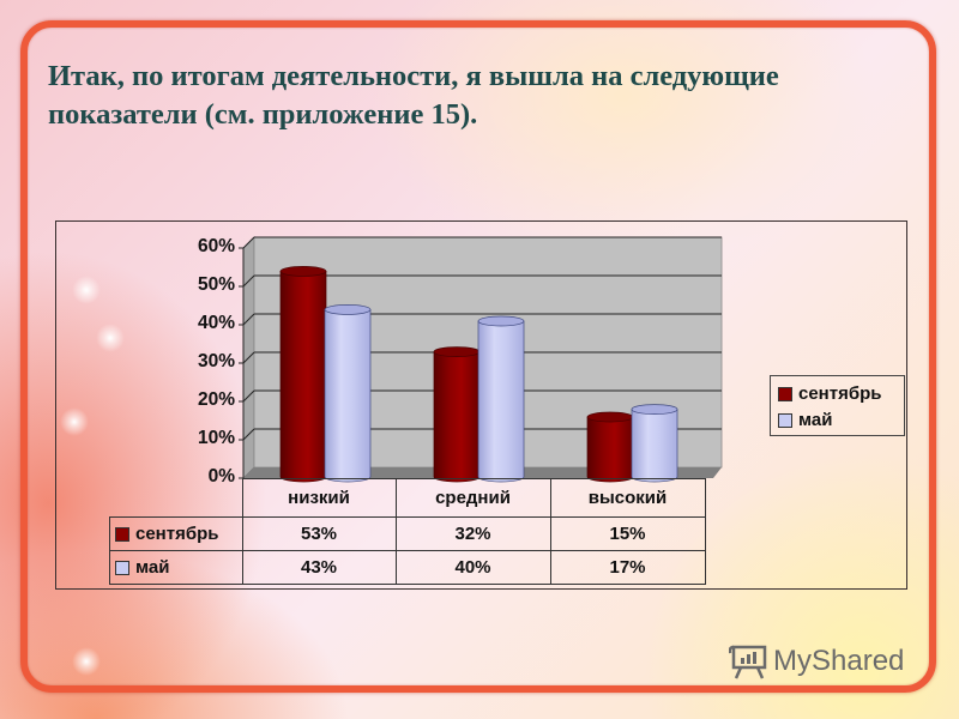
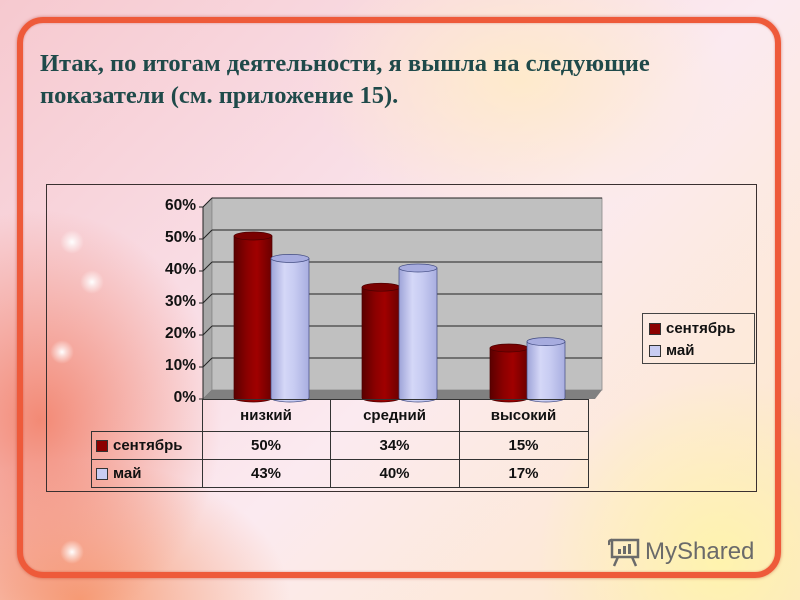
сентябрь/низкий: 53% -> 50%
сентябрь/средний: 32% -> 34%
